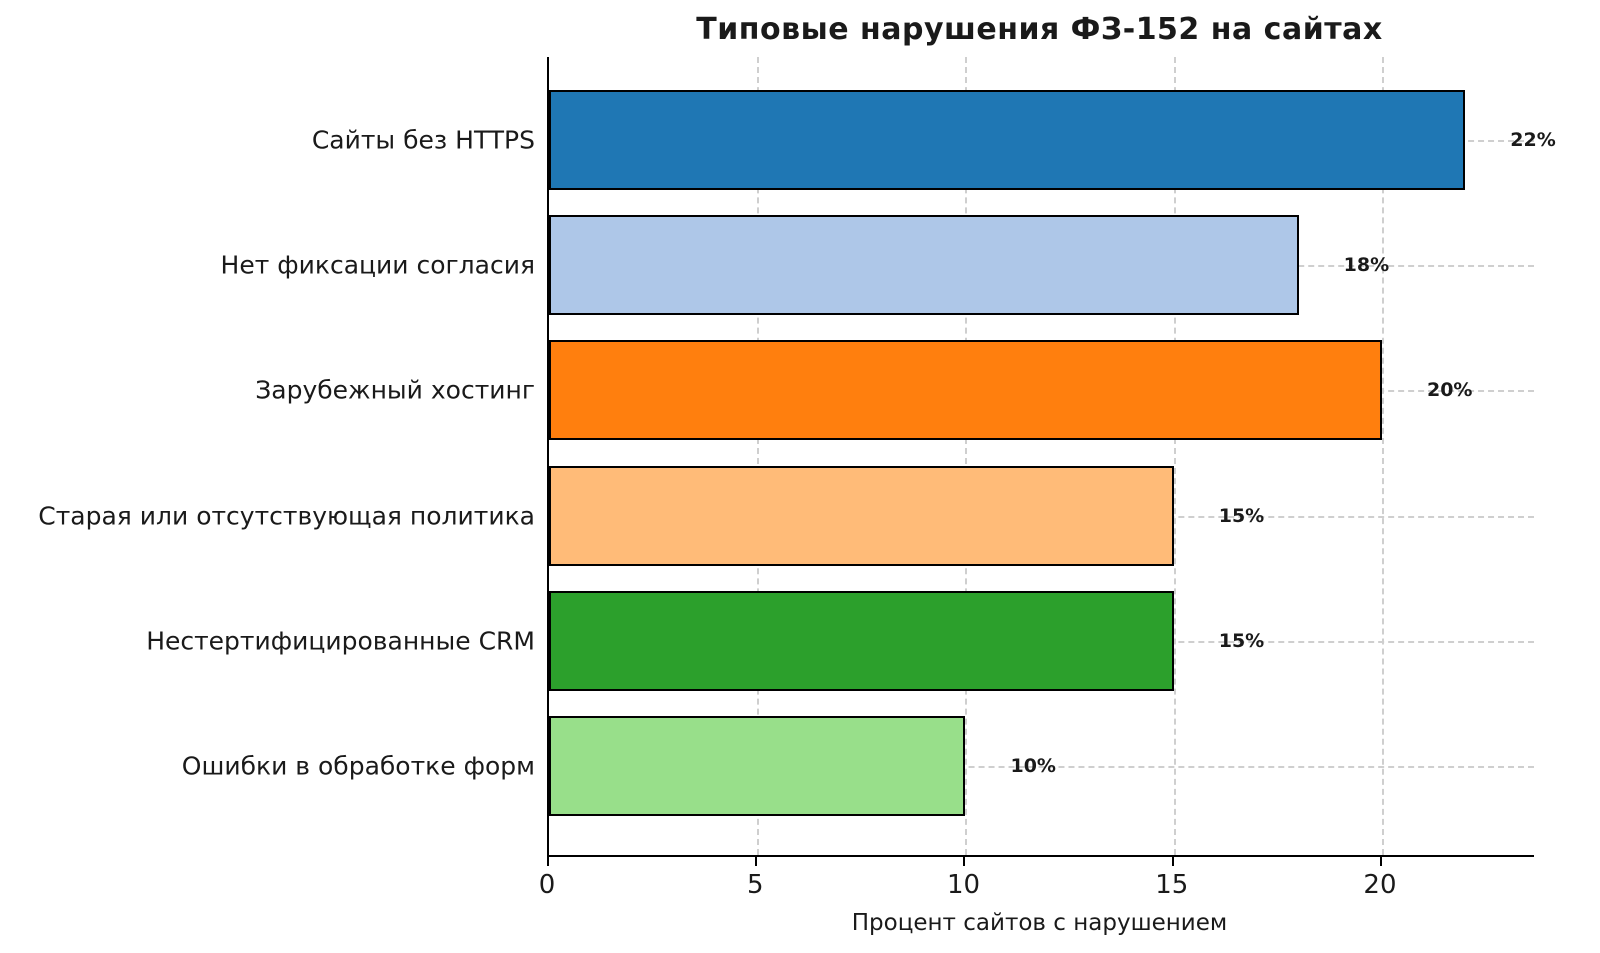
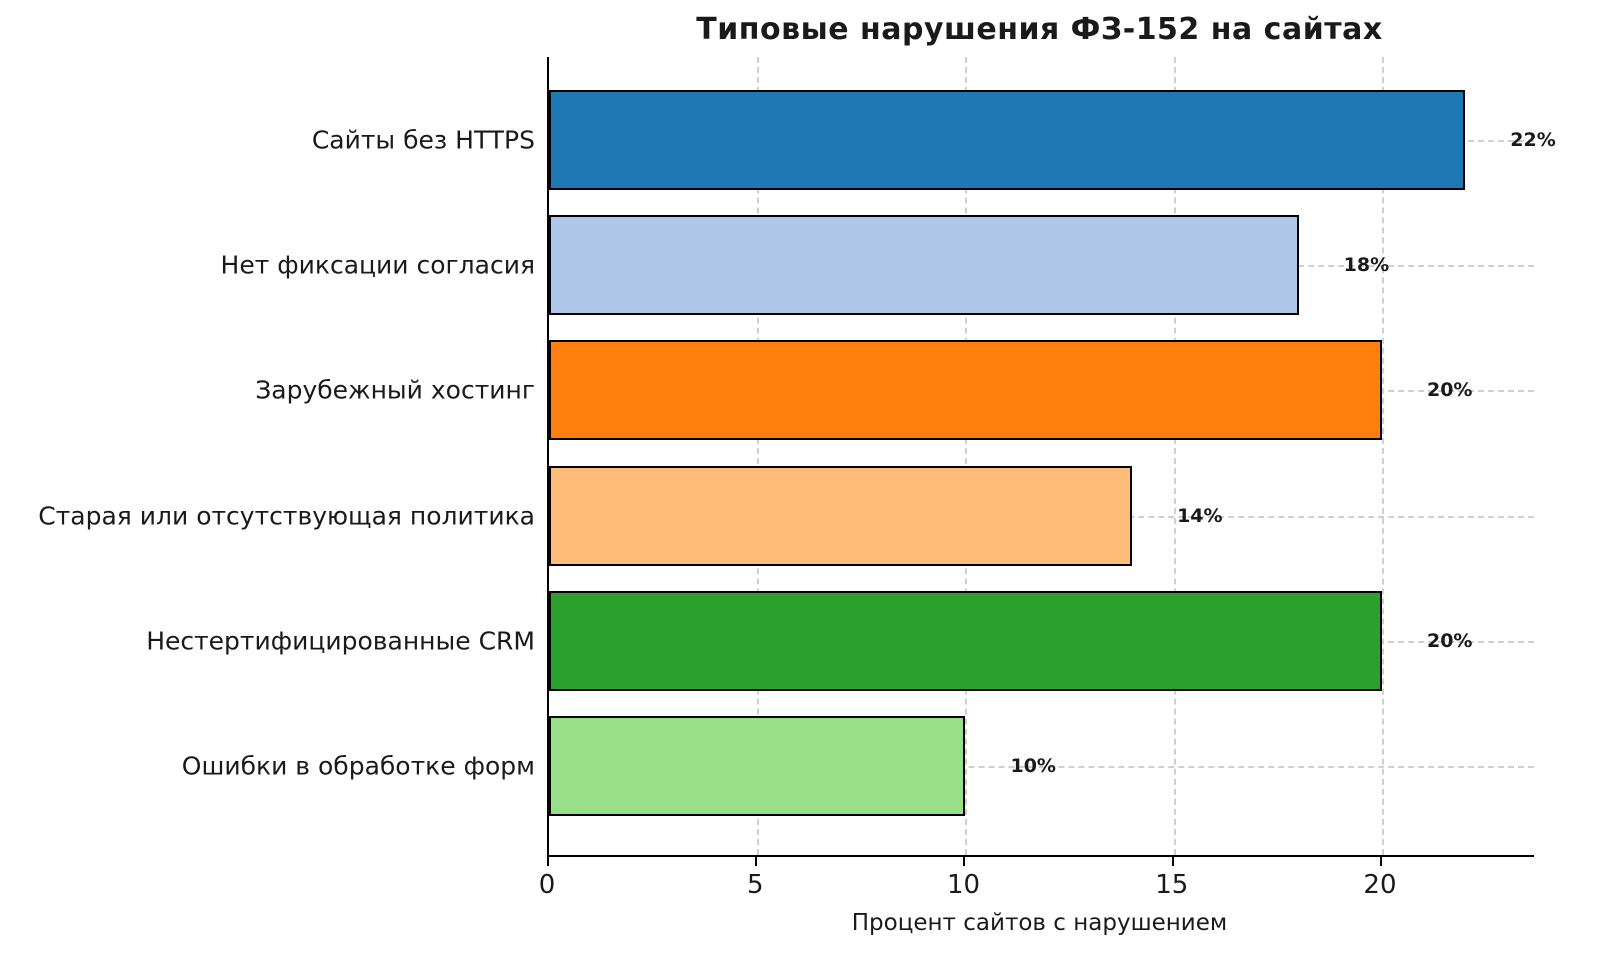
Старая или отсутствующая политика: 15% -> 14%
Нестертифицированные CRM: 15% -> 20%
